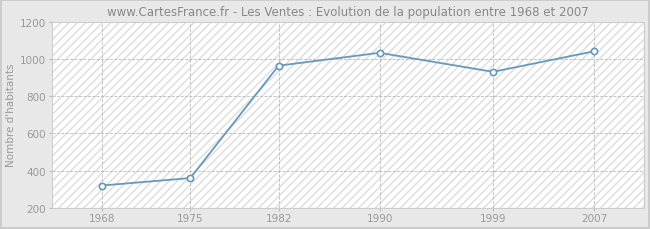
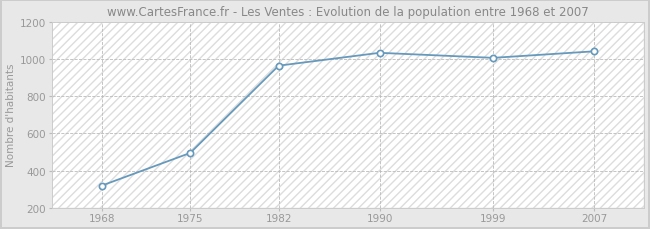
1975: 360 -> 500
1999: 930 -> 1000
